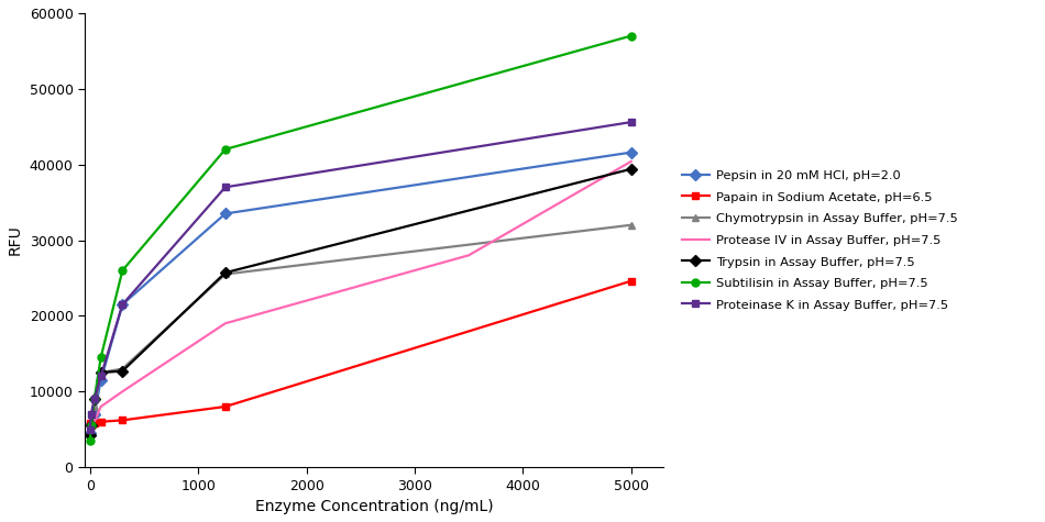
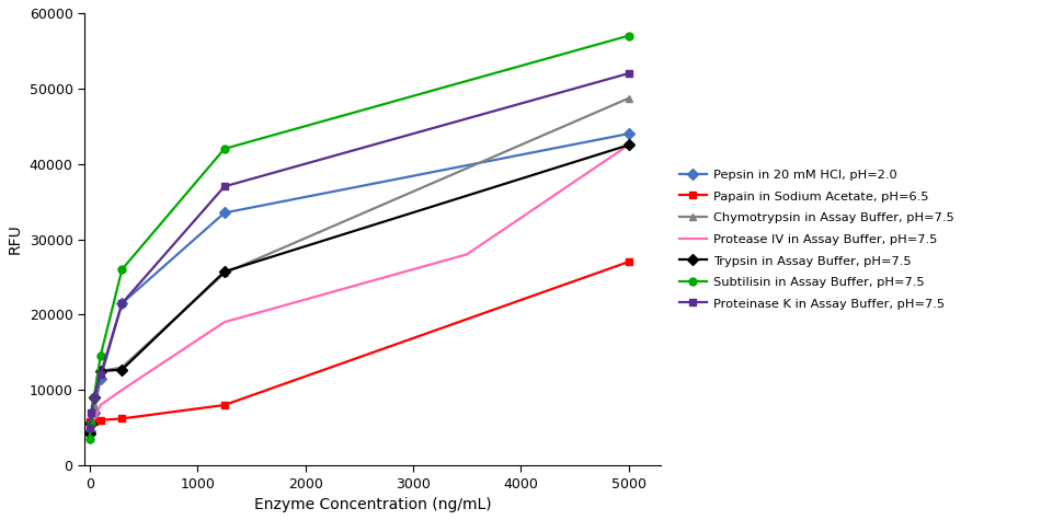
Pepsin in 20 mM HCl, pH=2.0/5000: 41600 -> 44000
Papain in Sodium Acetate, pH=6.5/5000: 24600 -> 27000
Chymotrypsin in Assay Buffer, pH=7.5/5000: 32000 -> 48700
Protease IV in Assay Buffer, pH=7.5/5000: 40400 -> 42500
Trypsin in Assay Buffer, pH=7.5/5000: 39400 -> 42500
Proteinase K in Assay Buffer, pH=7.5/5000: 45600 -> 52000
